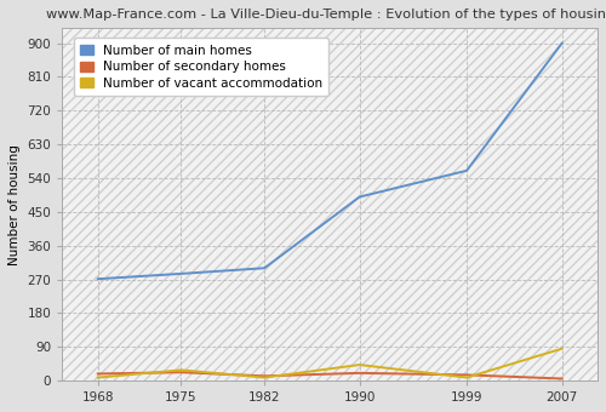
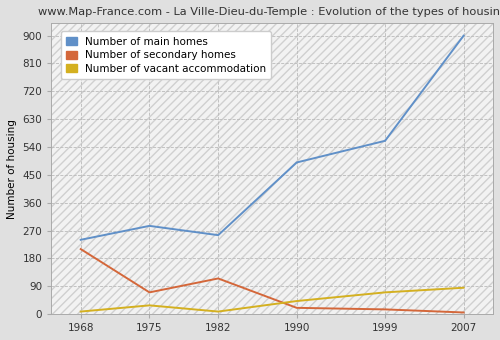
Number of main homes/1968: 271 -> 240
Number of secondary homes/1968: 18 -> 210
Number of secondary homes/1975: 22 -> 70
Number of main homes/1982: 300 -> 255
Number of secondary homes/1982: 12 -> 115
Number of vacant accommodation/1999: 8 -> 70
